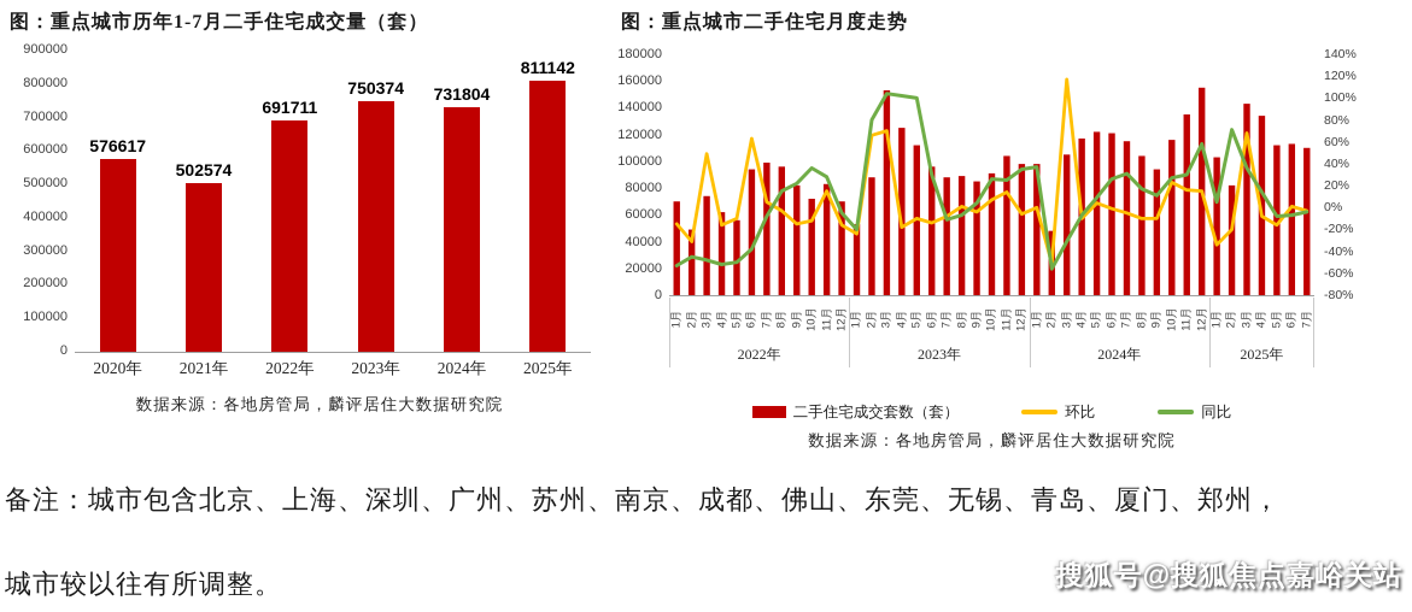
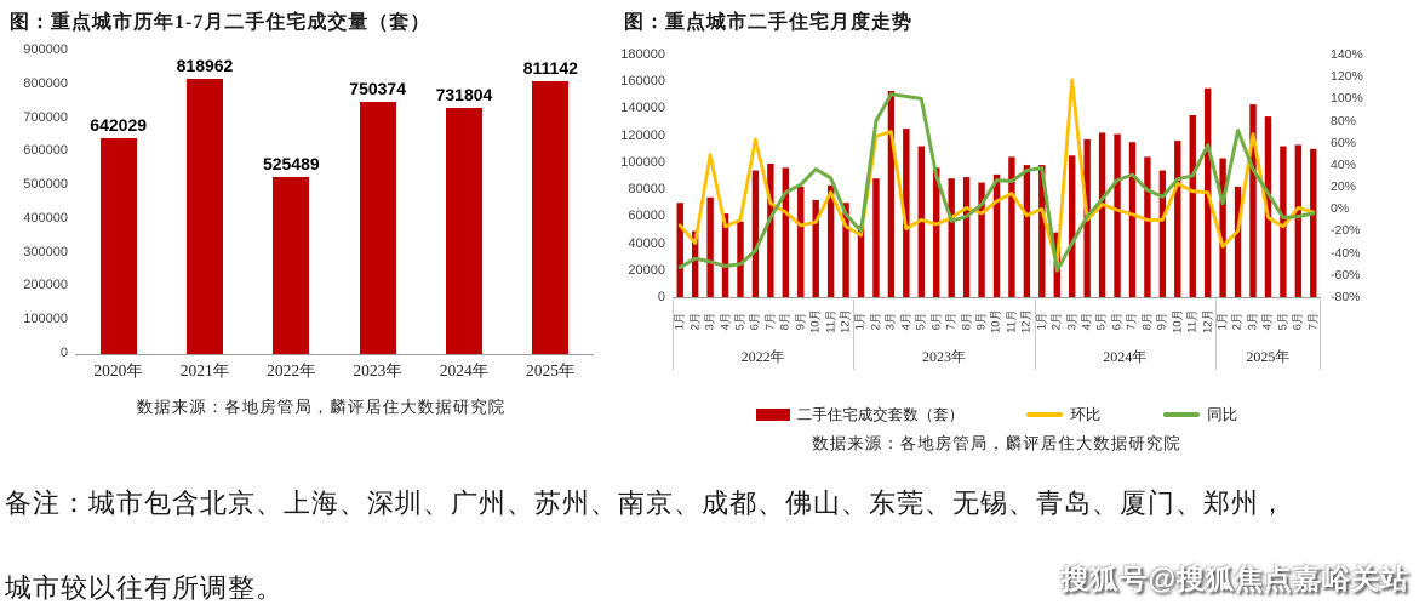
图：重点城市历年1-7月二手住宅成交量（套）/2020年: 576617 -> 642029
图：重点城市历年1-7月二手住宅成交量（套）/2021年: 502574 -> 818962
图：重点城市历年1-7月二手住宅成交量（套）/2022年: 691711 -> 525489
